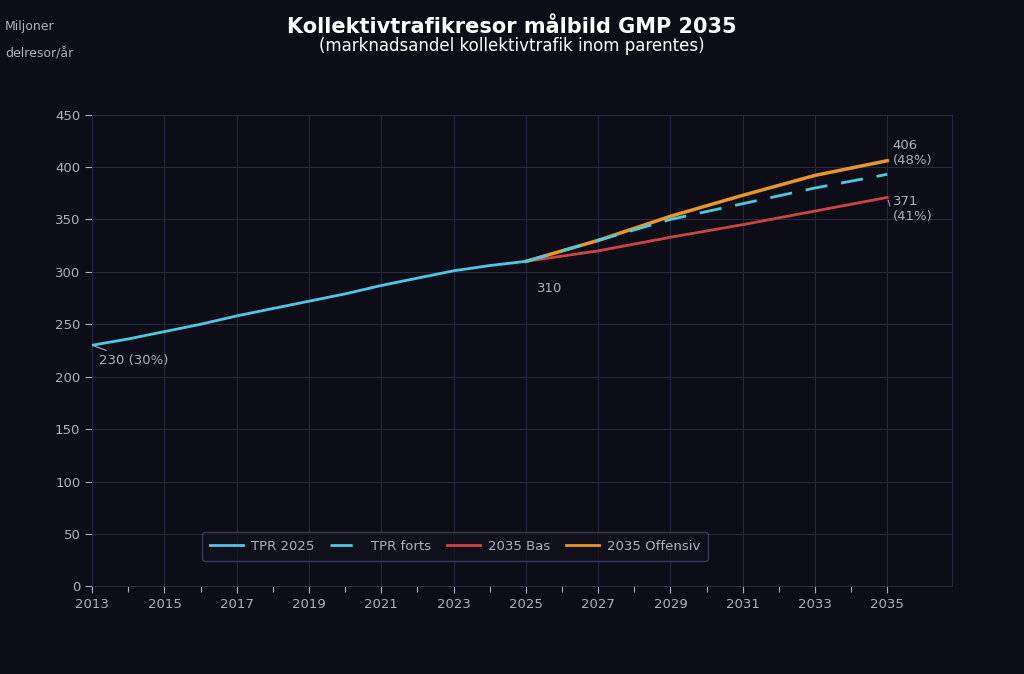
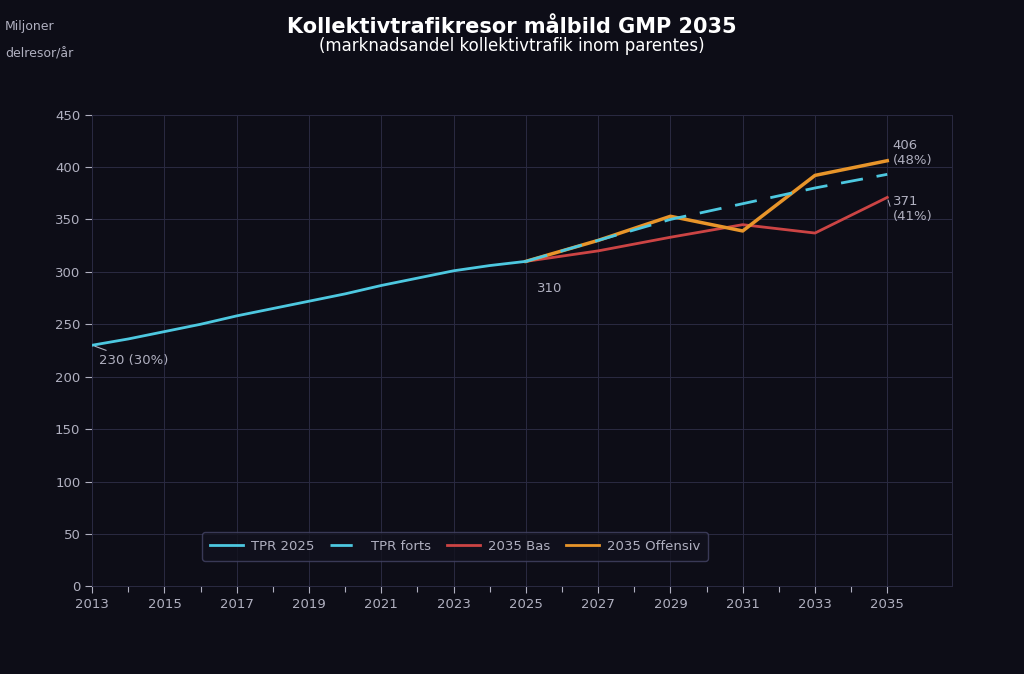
2035 Offensiv/2031: 373 -> 339
2035 Bas/2033: 358 -> 337
